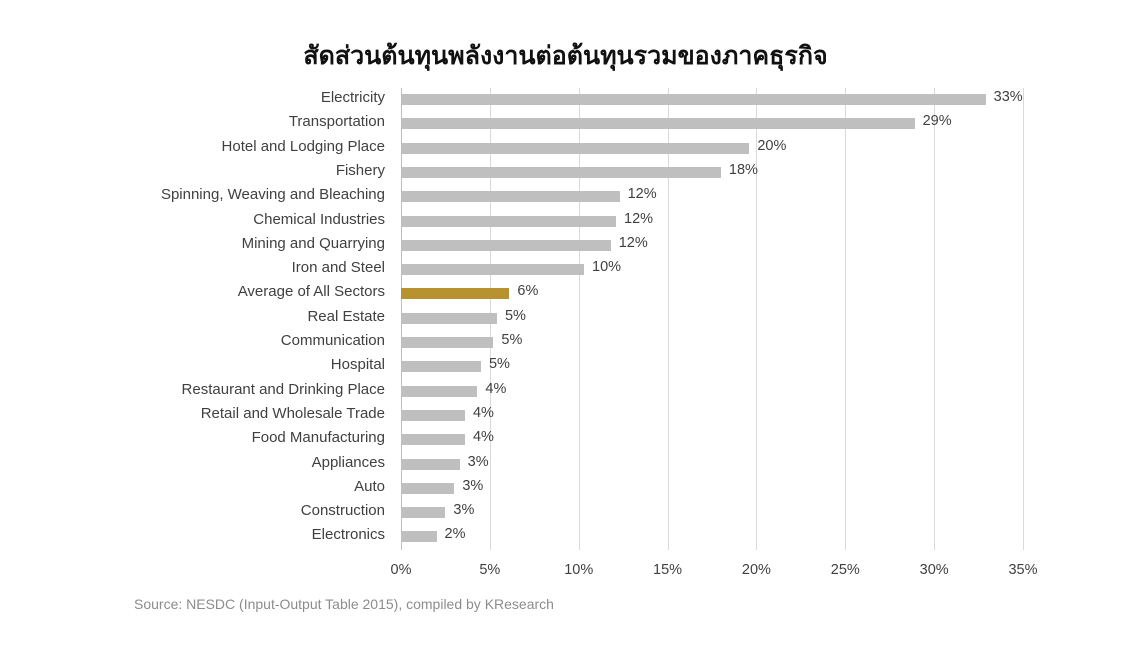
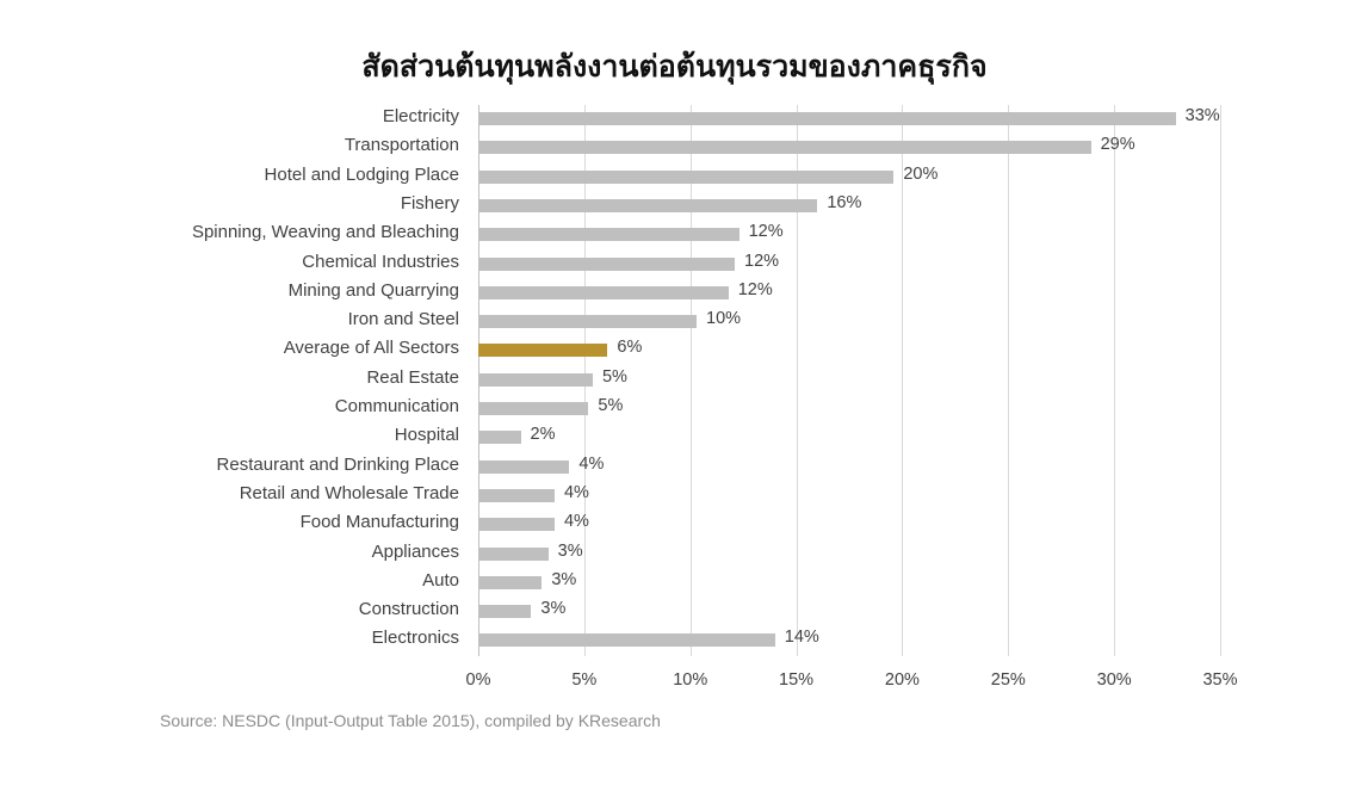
Fishery: 18% -> 16%
Hospital: 5% -> 2%
Electronics: 2% -> 14%
